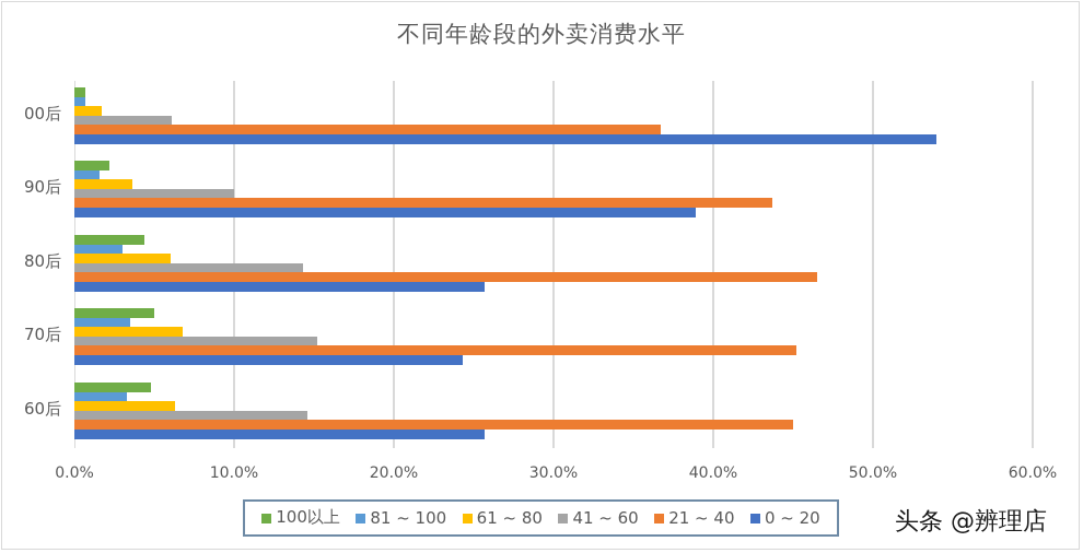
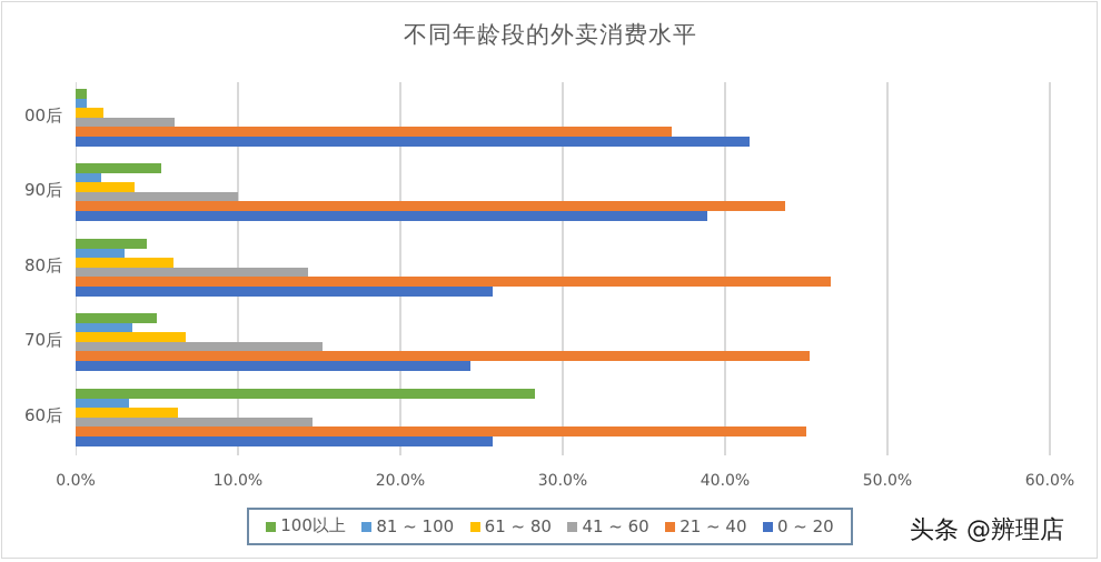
0 ~ 20/00后: 54.0% -> 41.5%
100以上/90后: 2.2% -> 5.3%
100以上/60后: 4.8% -> 28.3%
